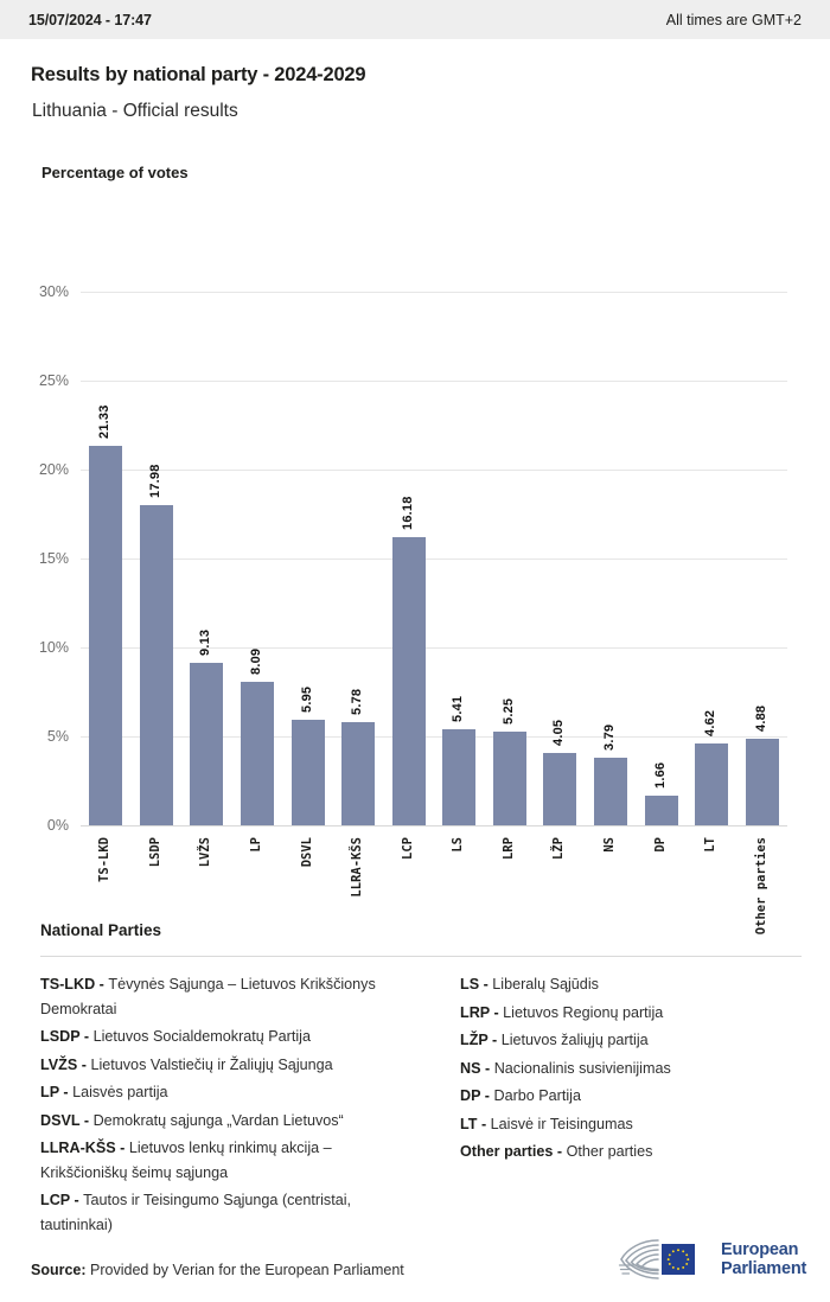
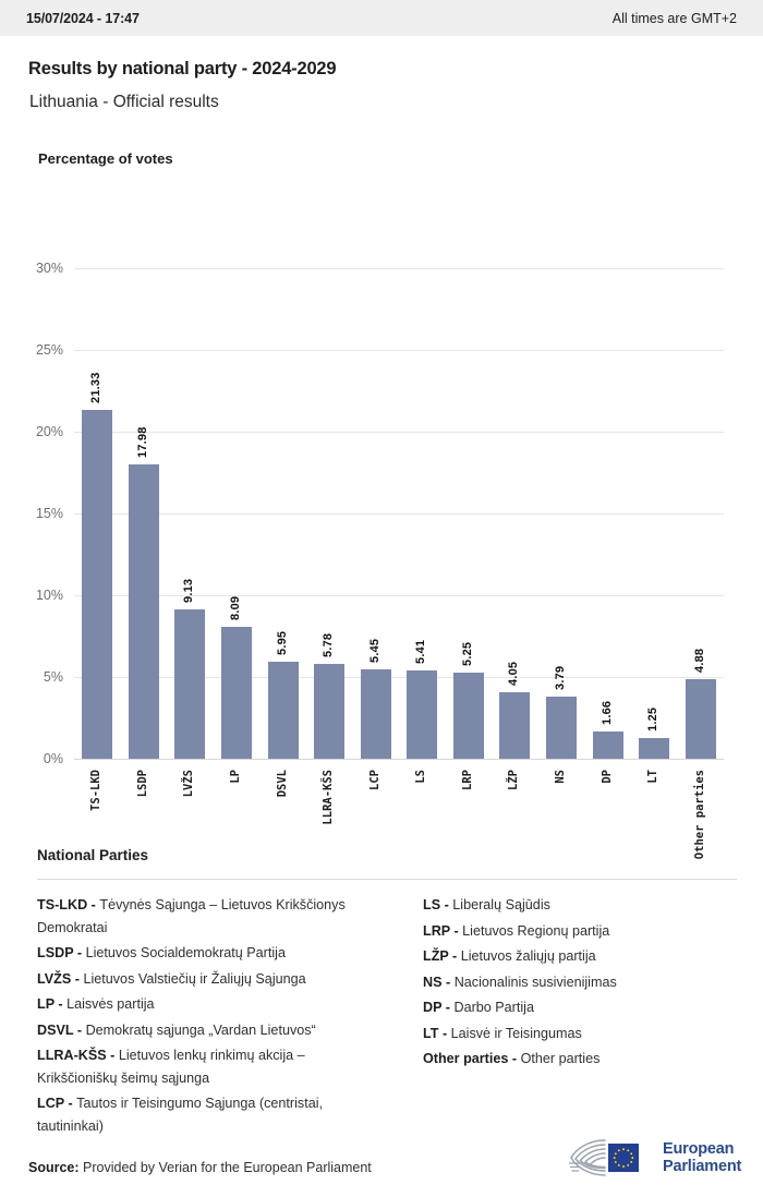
LCP: 16.18 -> 5.45
LT: 4.62 -> 1.25
